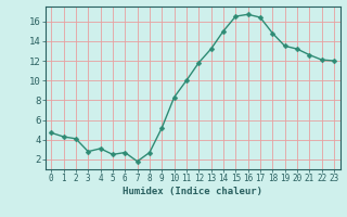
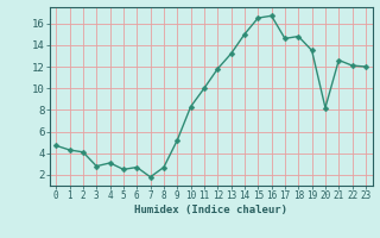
17: 16.4 -> 14.6
20: 13.2 -> 8.2
